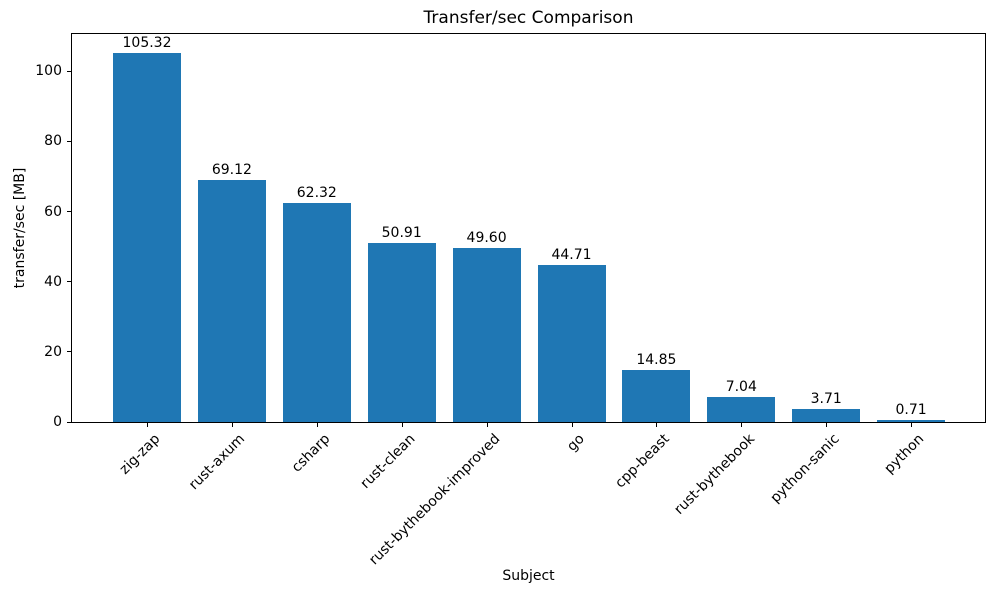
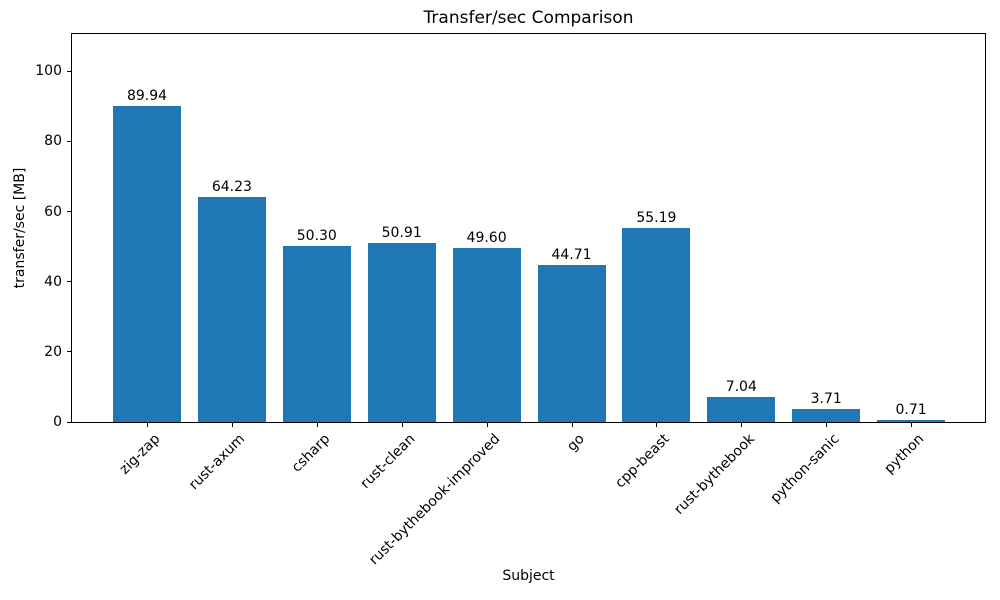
zig-zap: 105.32 -> 89.94
rust-axum: 69.12 -> 64.23
csharp: 62.32 -> 50.30
cpp-beast: 14.85 -> 55.19
